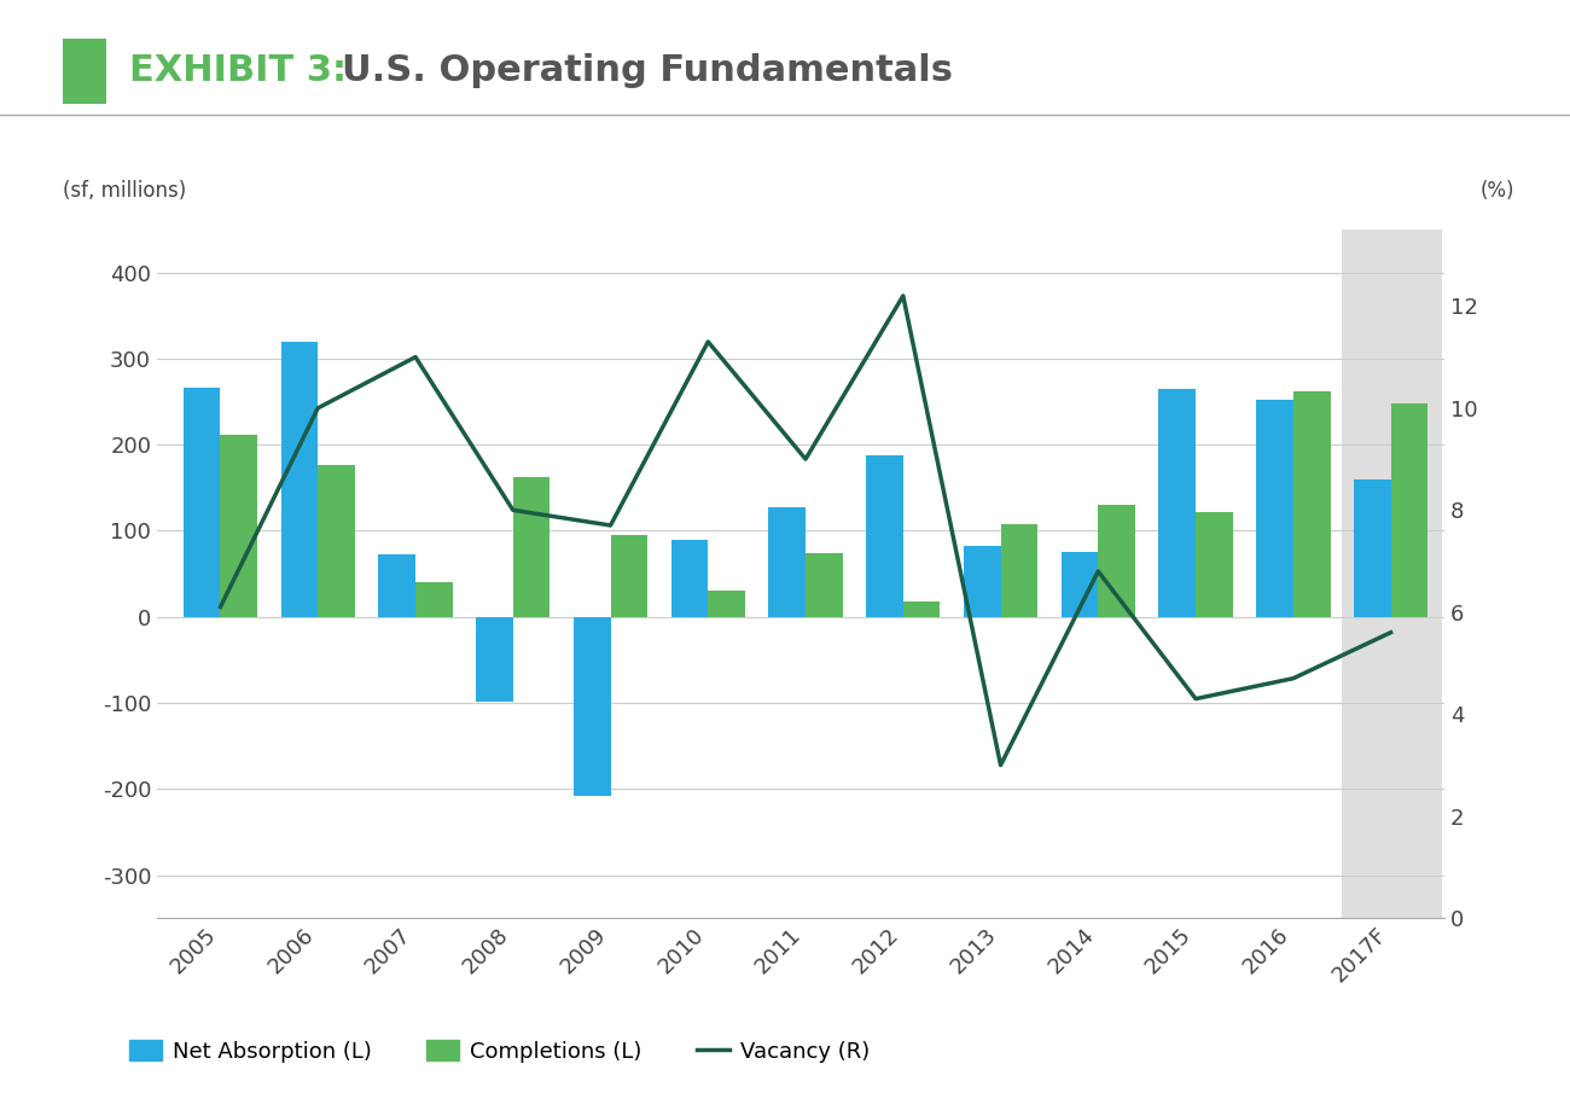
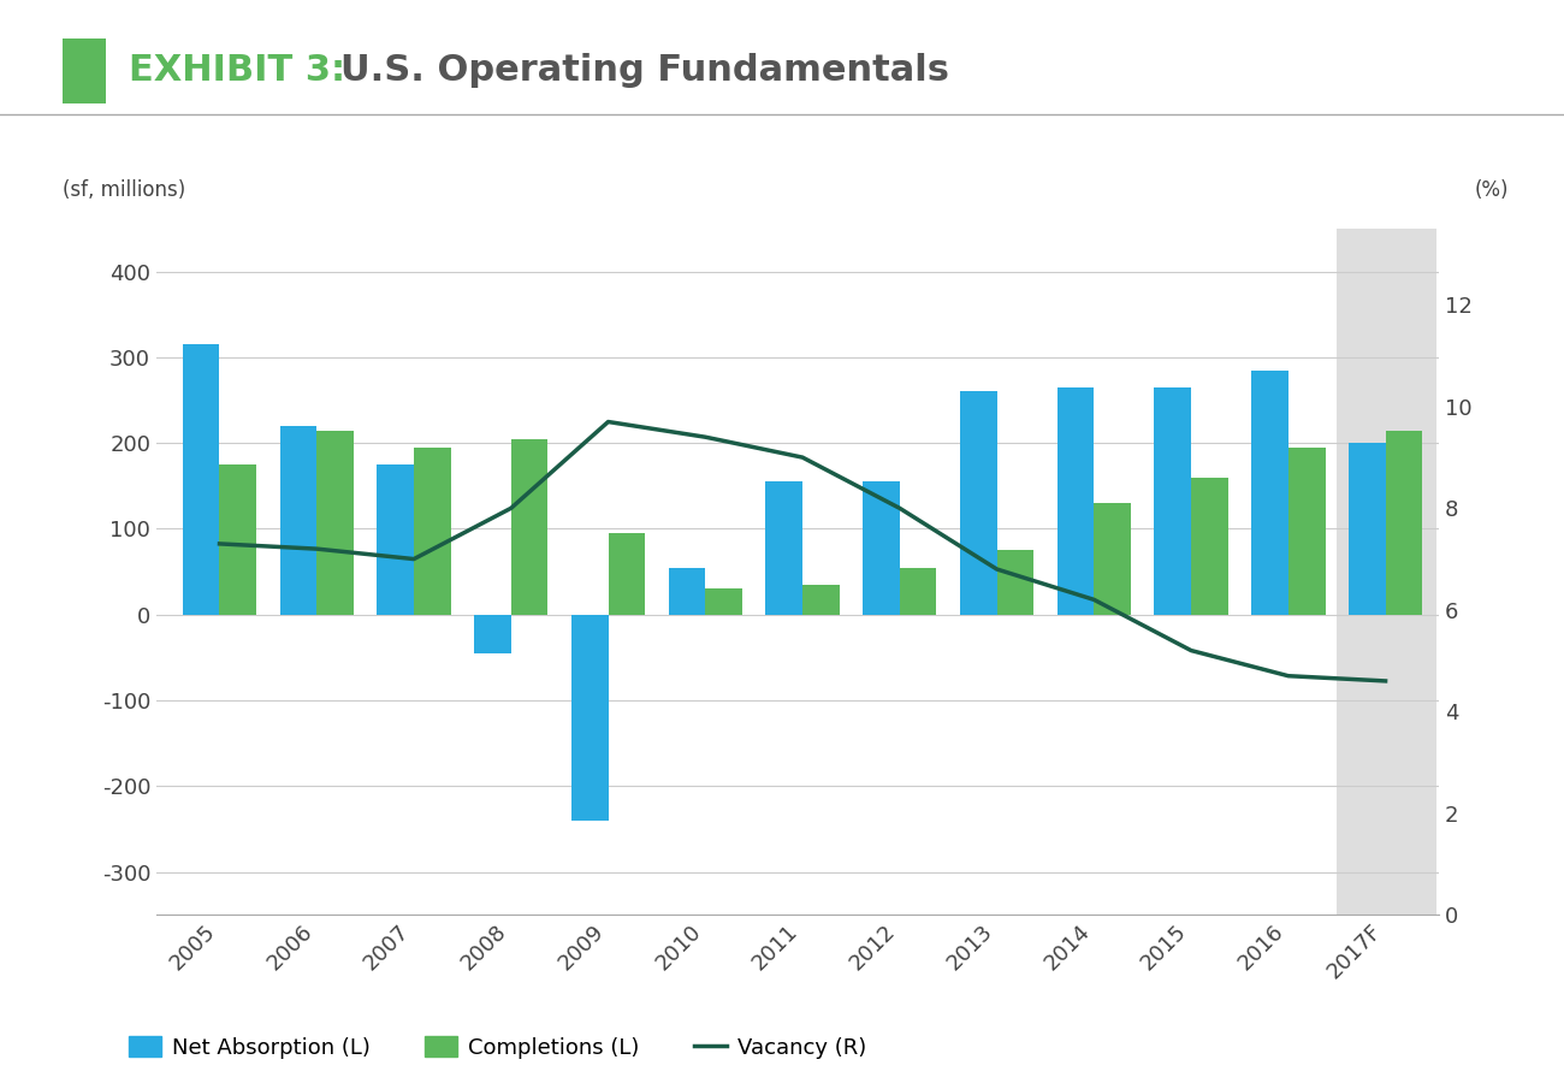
Net Absorption (L)/2005: 266 -> 315
Vacancy (R)/2005: 6.1 -> 7.3
Completions (L)/2005: 212 -> 175
Net Absorption (L)/2006: 320 -> 220
Vacancy (R)/2006: 10.0 -> 7.2
Completions (L)/2006: 176 -> 215
Net Absorption (L)/2007: 72 -> 175
Vacancy (R)/2007: 11.0 -> 7.0
Completions (L)/2007: 40 -> 195
Net Absorption (L)/2008: -98 -> -45
Completions (L)/2008: 162 -> 205
Net Absorption (L)/2009: -208 -> -240
Vacancy (R)/2009: 7.7 -> 9.7
Net Absorption (L)/2010: 90 -> 55
Vacancy (R)/2010: 11.3 -> 9.4
Net Absorption (L)/2011: 128 -> 155
Completions (L)/2011: 74 -> 35
Net Absorption (L)/2012: 188 -> 155
Vacancy (R)/2012: 12.2 -> 8.0
Completions (L)/2012: 18 -> 55
Net Absorption (L)/2013: 82 -> 260
Vacancy (R)/2013: 3.0 -> 6.8
Completions (L)/2013: 108 -> 75
Net Absorption (L)/2014: 76 -> 265
Vacancy (R)/2014: 6.8 -> 6.2
Vacancy (R)/2015: 4.3 -> 5.2
Completions (L)/2015: 122 -> 160
Net Absorption (L)/2016: 252 -> 285
Completions (L)/2016: 262 -> 195
Net Absorption (L)/2017F: 160 -> 200
Vacancy (R)/2017F: 5.6 -> 4.6
Completions (L)/2017F: 248 -> 215
